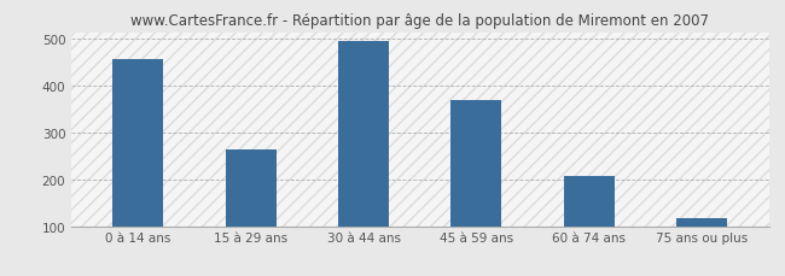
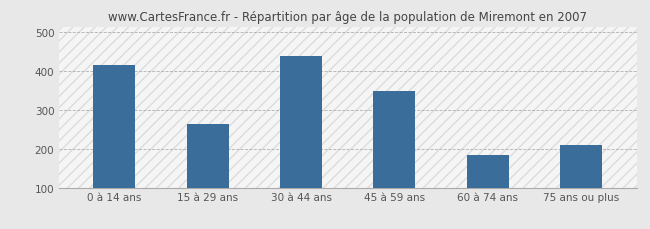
0 à 14 ans: 458 -> 415
30 à 44 ans: 496 -> 440
45 à 59 ans: 370 -> 350
60 à 74 ans: 207 -> 185
75 ans ou plus: 117 -> 210
